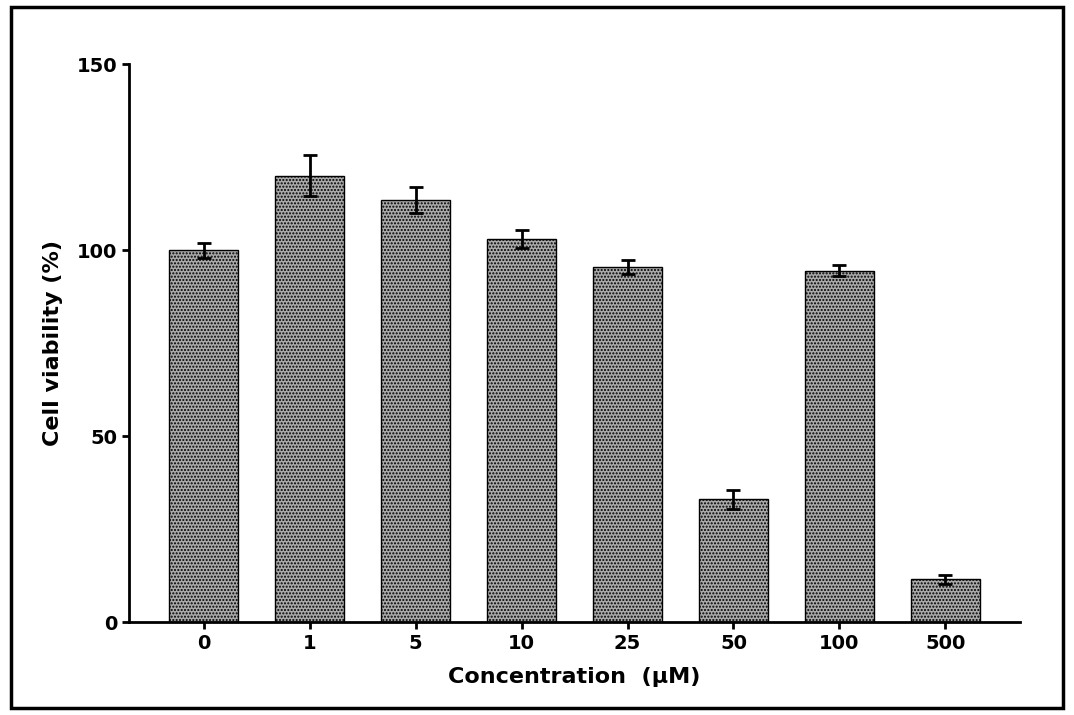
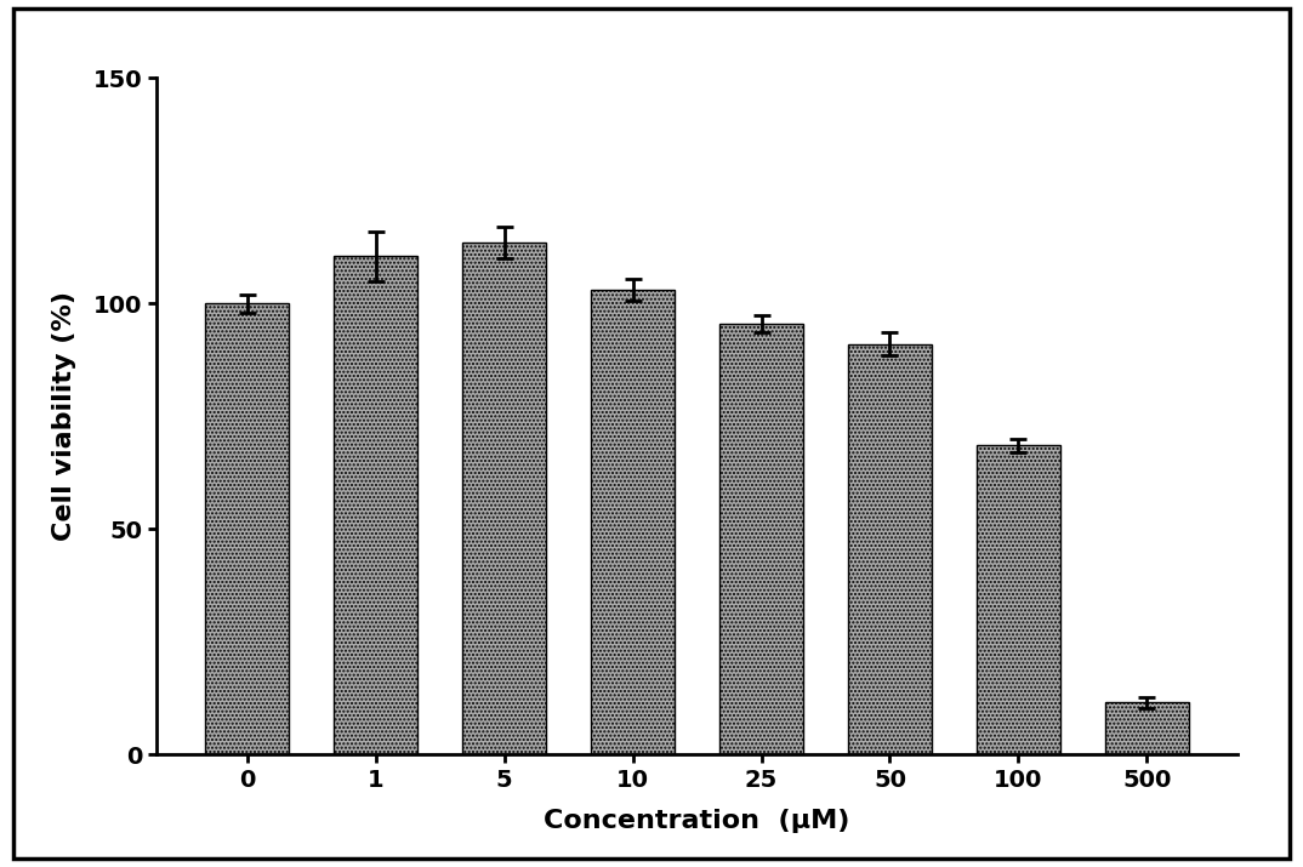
1: 120.0 -> 110.5
50: 33.0 -> 91.0
100: 94.5 -> 68.5
